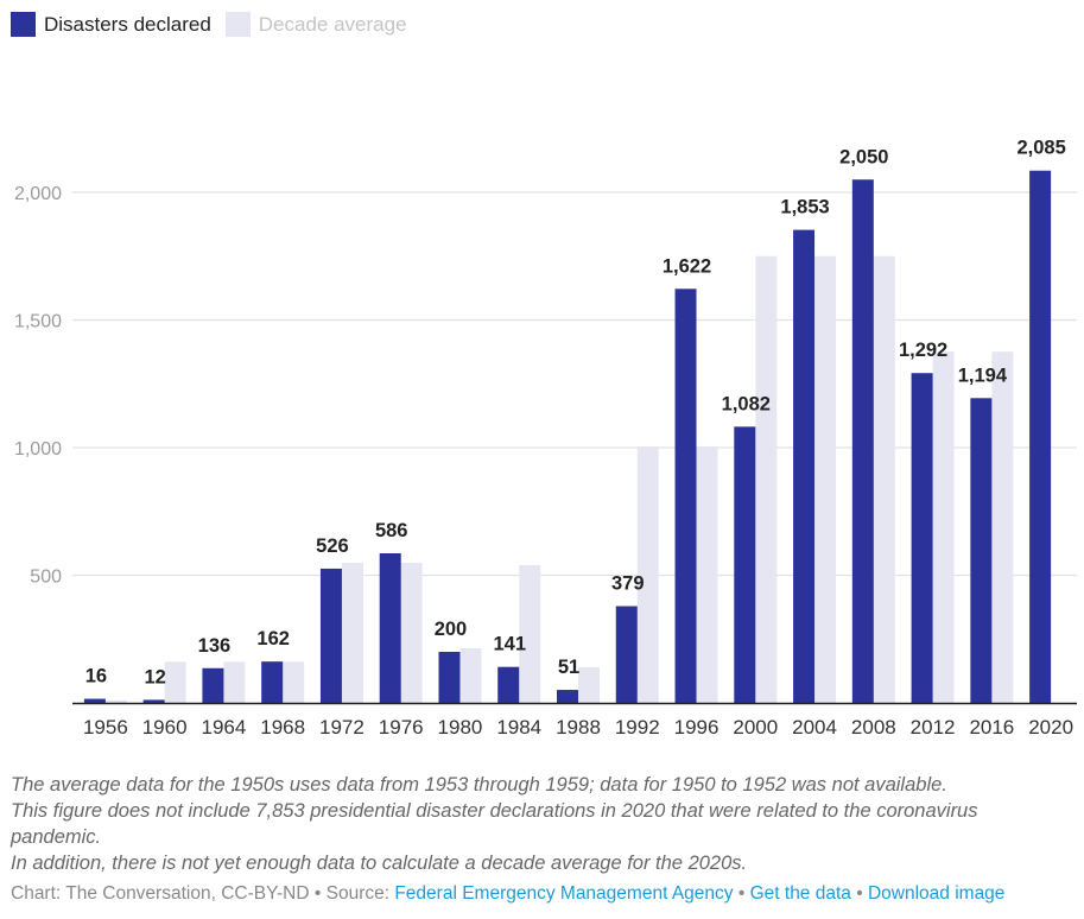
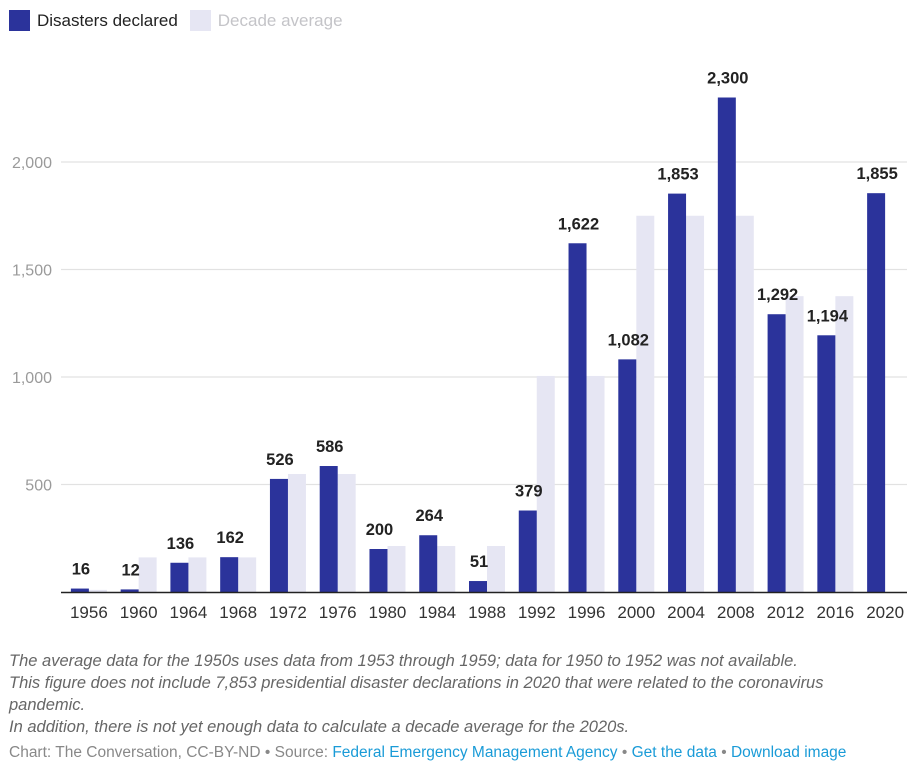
Disasters declared/1984: 141 -> 264
Decade average/1984: 540 -> 210
Decade average/1988: 140 -> 210
Disasters declared/2008: 2,050 -> 2,300
Disasters declared/2020: 2,085 -> 1,855
